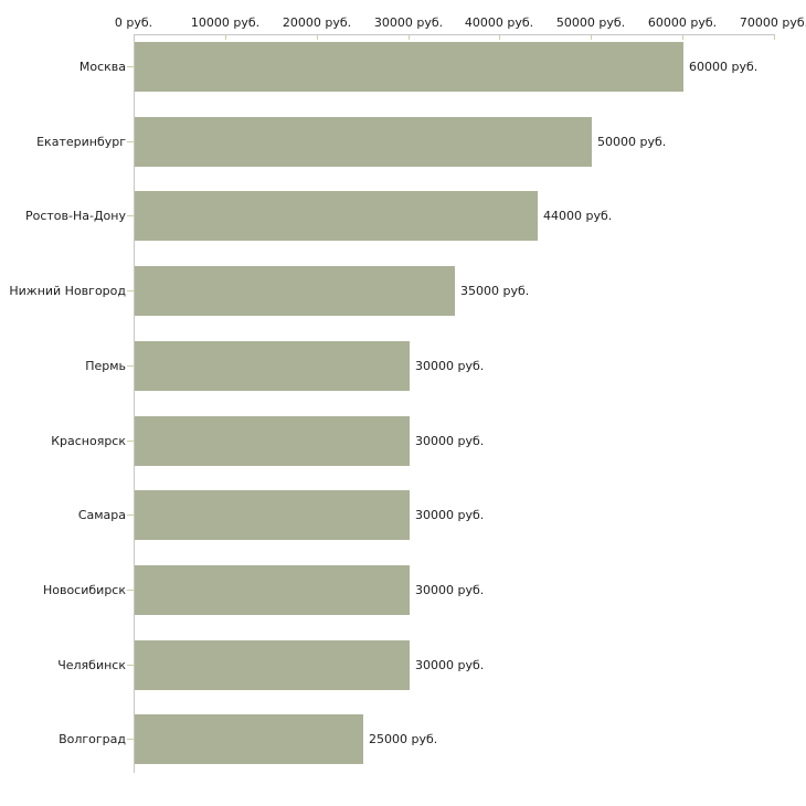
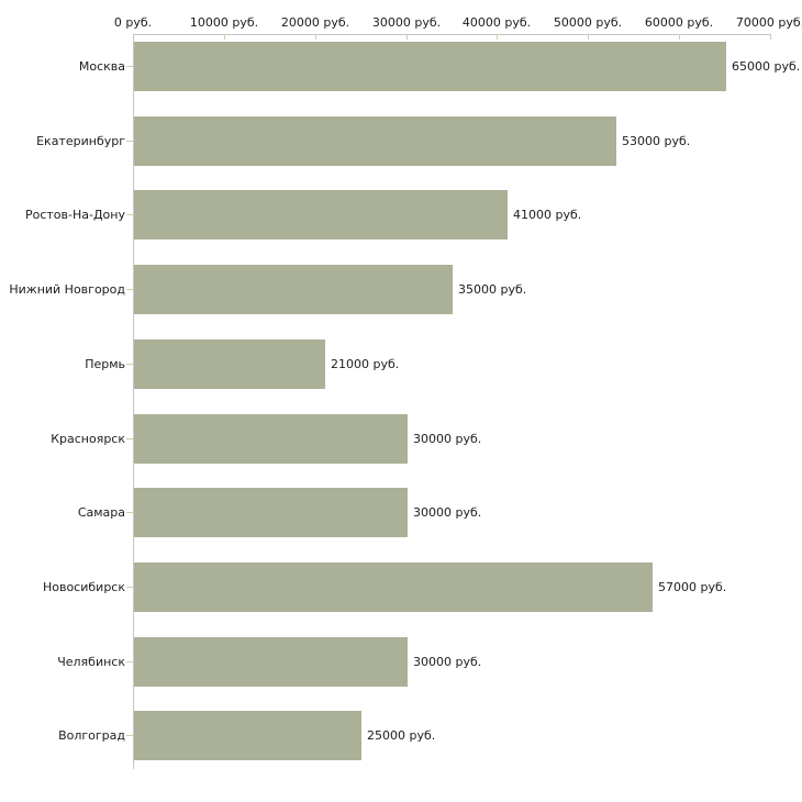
Москва: 60000 -> 65000
Екатеринбург: 50000 -> 53000
Ростов-На-Дону: 44000 -> 41000
Пермь: 30000 -> 21000
Новосибирск: 30000 -> 57000
